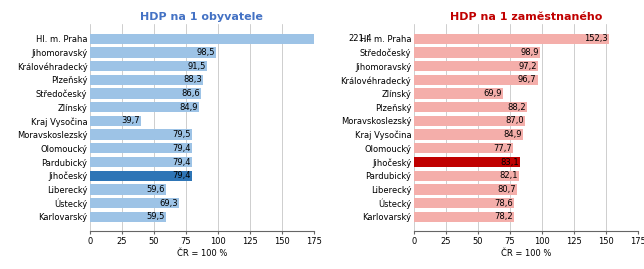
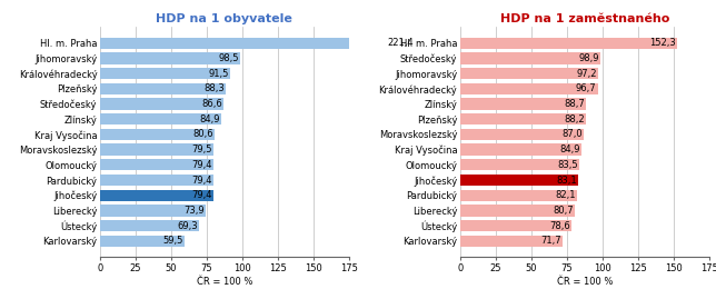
HDP na 1 obyvatele/Kraj Vysočina: 39,7 -> 80,6
HDP na 1 obyvatele/Liberecký: 59,6 -> 73,9
HDP na 1 zaměstnaného/Zlínský: 69,9 -> 88,7
HDP na 1 zaměstnaného/Olomoucký: 77,7 -> 83,5
HDP na 1 zaměstnaného/Karlovarský: 78,2 -> 71,7
